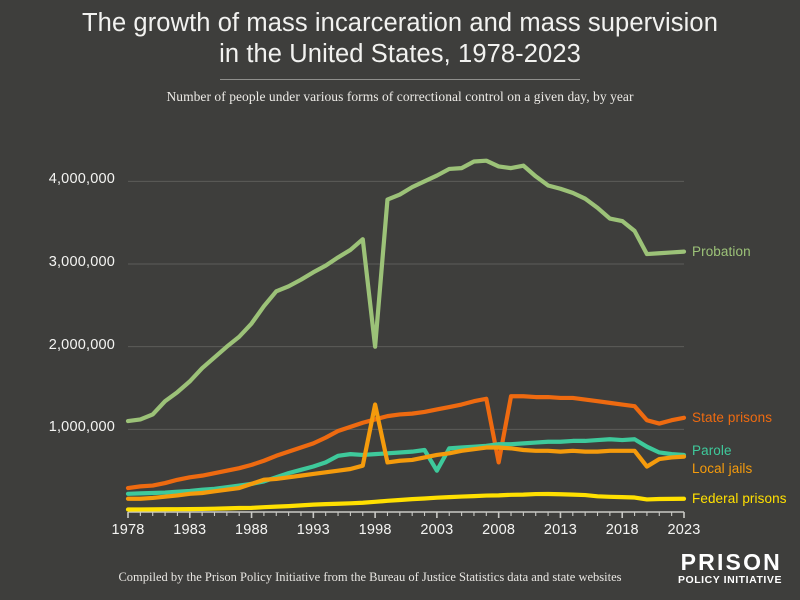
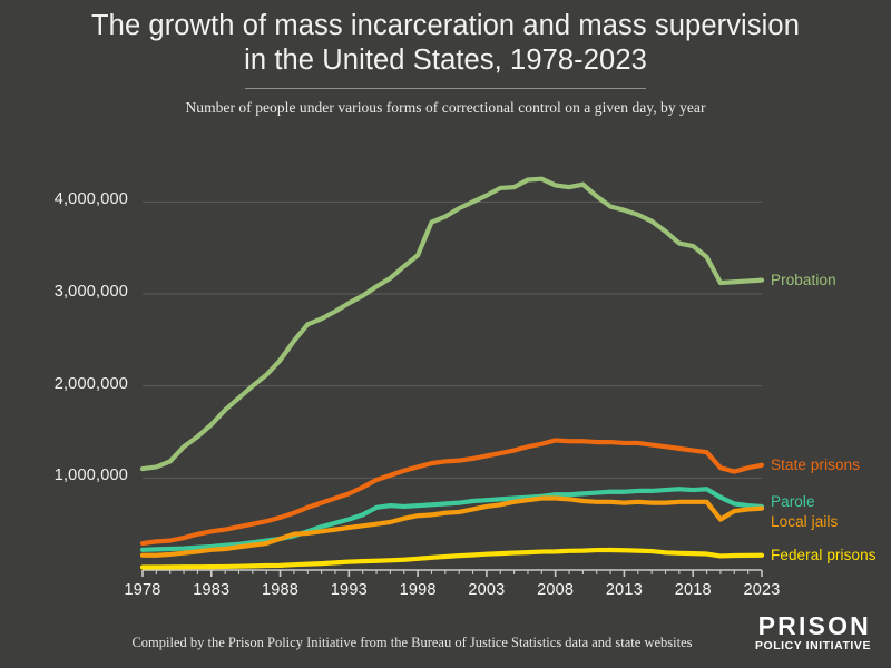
Probation/1998: 2000000 -> 3400000
Local jails/1998: 1300000 -> 600000
Parole/2003: 500000 -> 800000
State prisons/2008: 600000 -> 1400000
